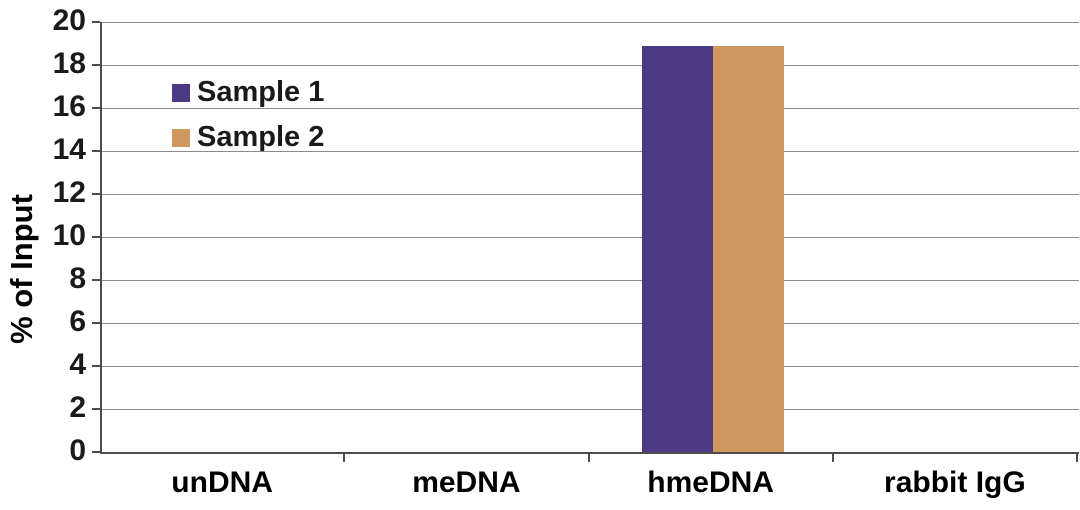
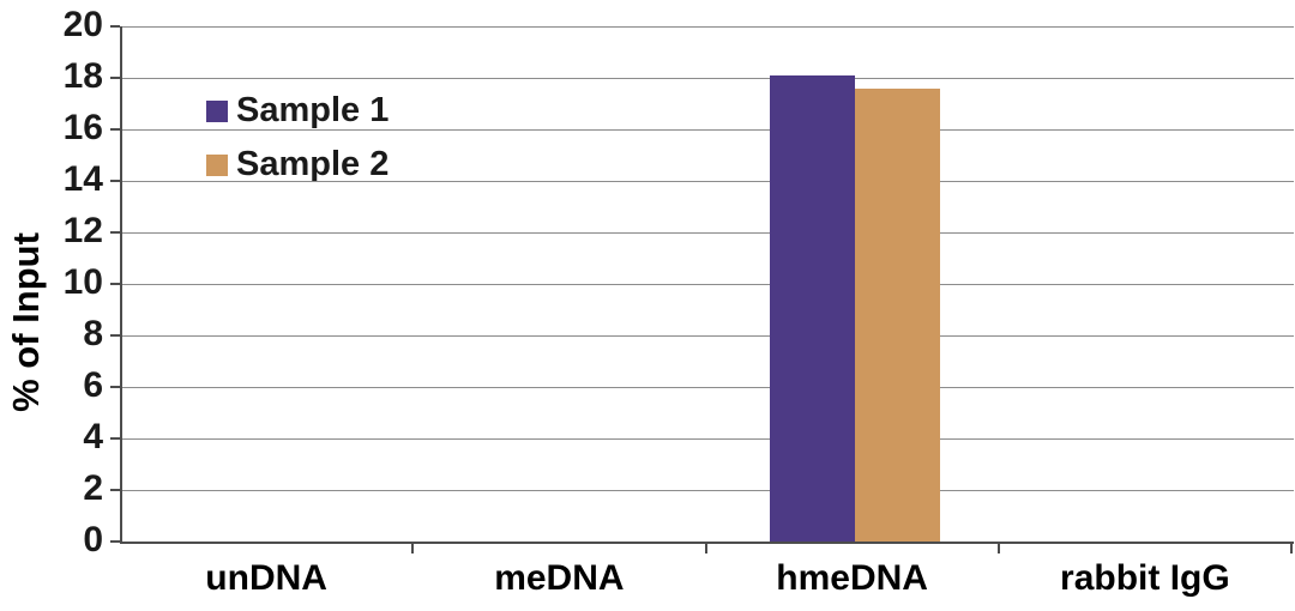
Sample 1/hmeDNA: 18.9 -> 18.1
Sample 2/hmeDNA: 18.9 -> 17.6
